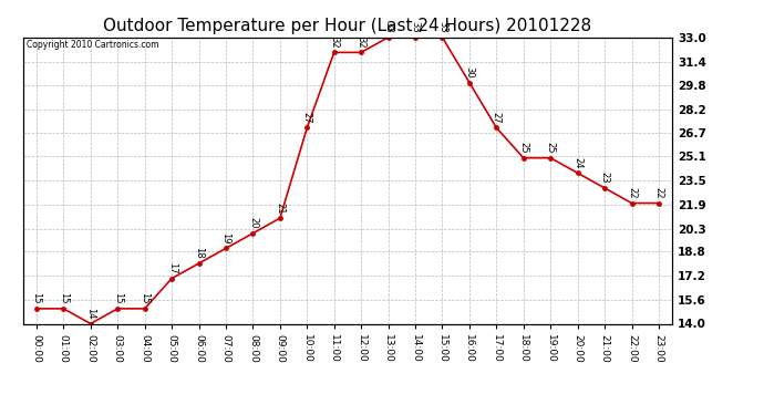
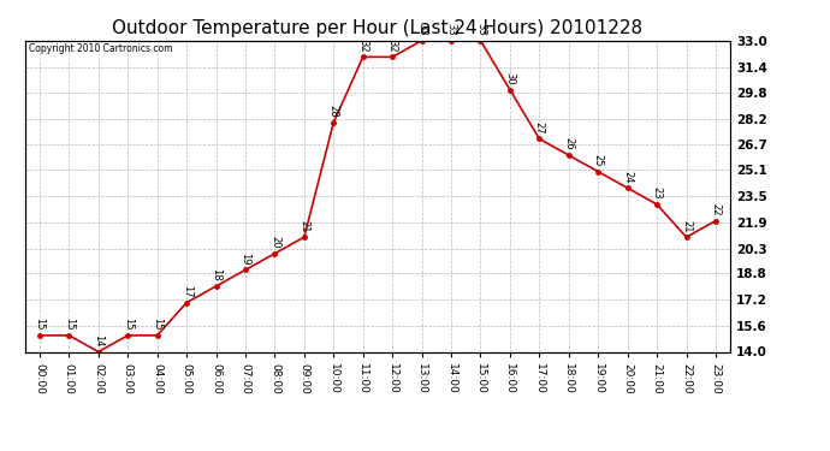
10:00: 27 -> 28
18:00: 25 -> 26
22:00: 22 -> 21
